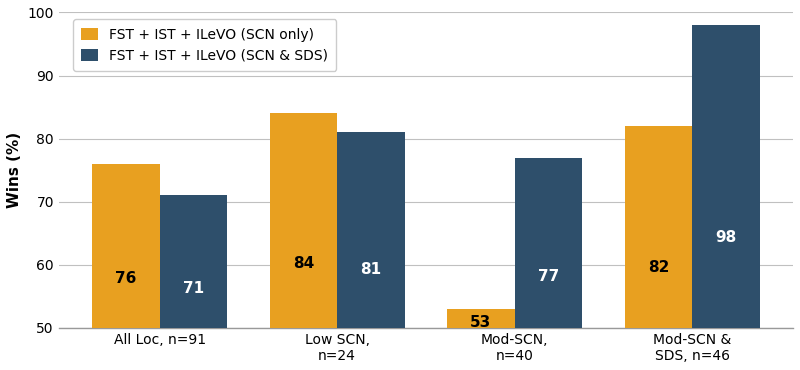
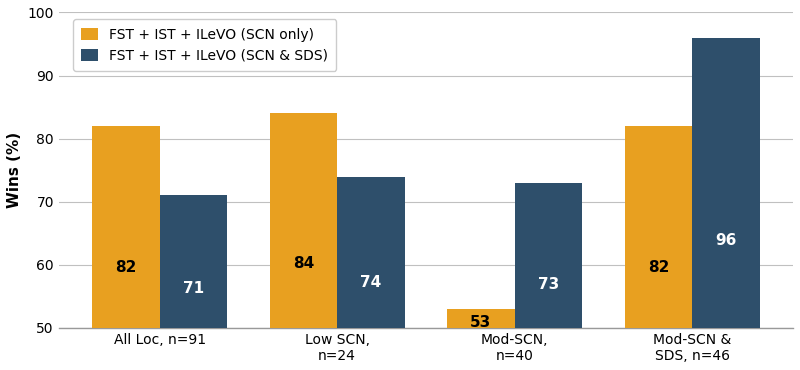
FST + IST + ILeVO (SCN only)/All Loc, n=91: 76 -> 82
FST + IST + ILeVO (SCN & SDS)/Low SCN, n=24: 81 -> 74
FST + IST + ILeVO (SCN & SDS)/Mod-SCN, n=40: 77 -> 73
FST + IST + ILeVO (SCN & SDS)/Mod-SCN & SDS, n=46: 98 -> 96
